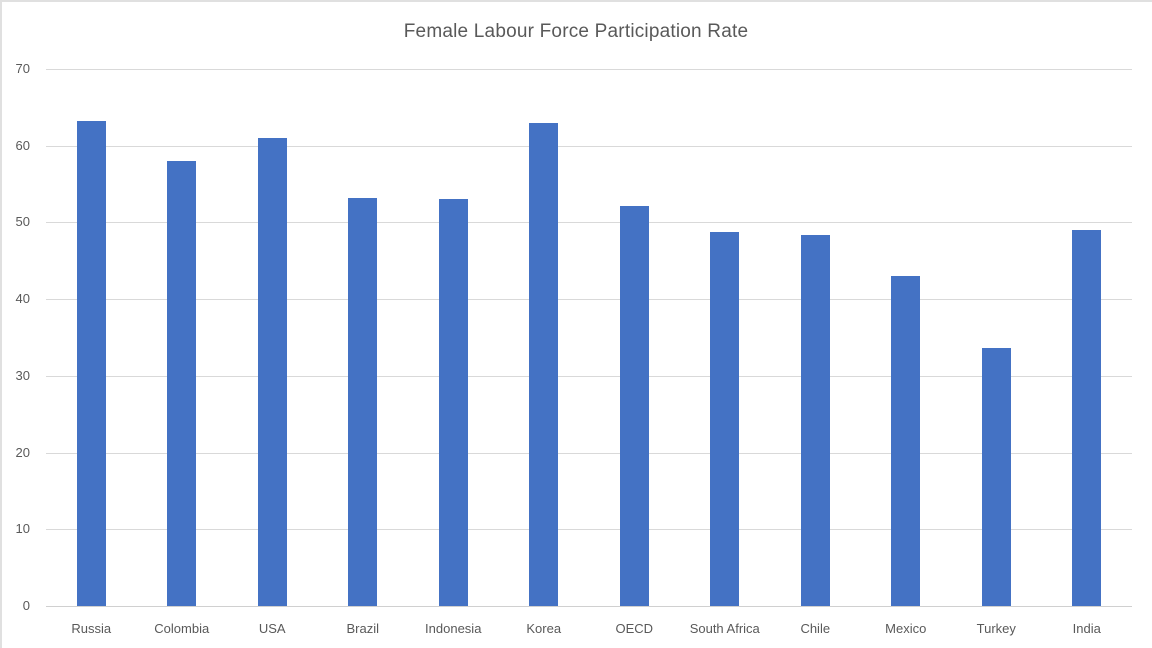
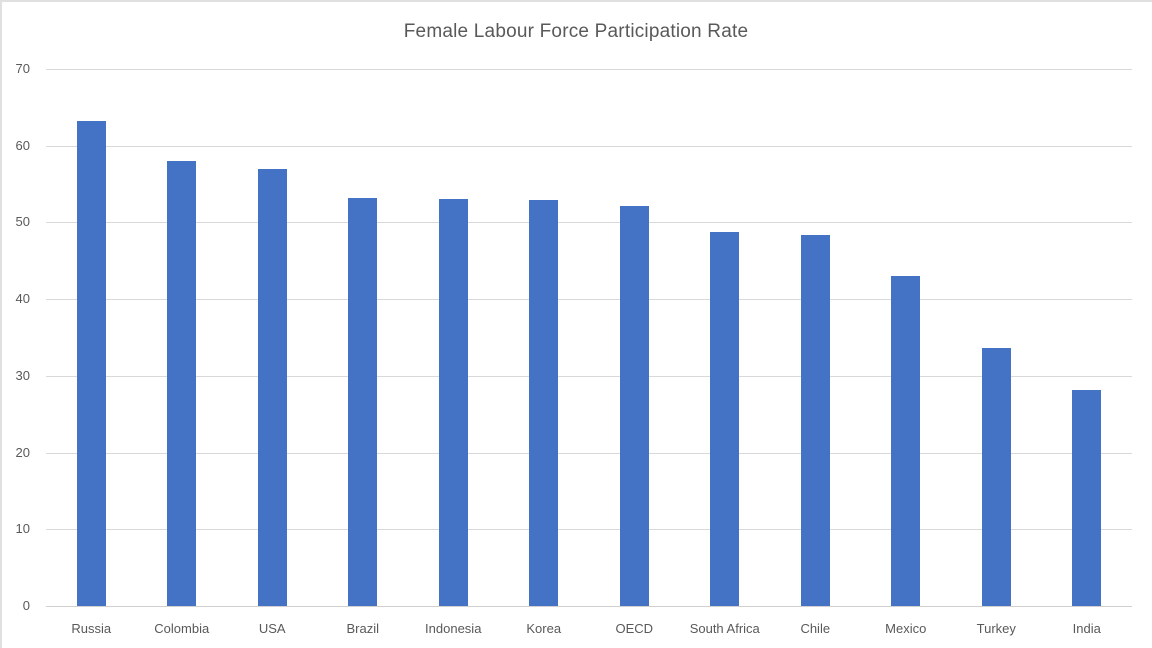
USA: 61 -> 57
Korea: 63 -> 53
India: 49 -> 28
